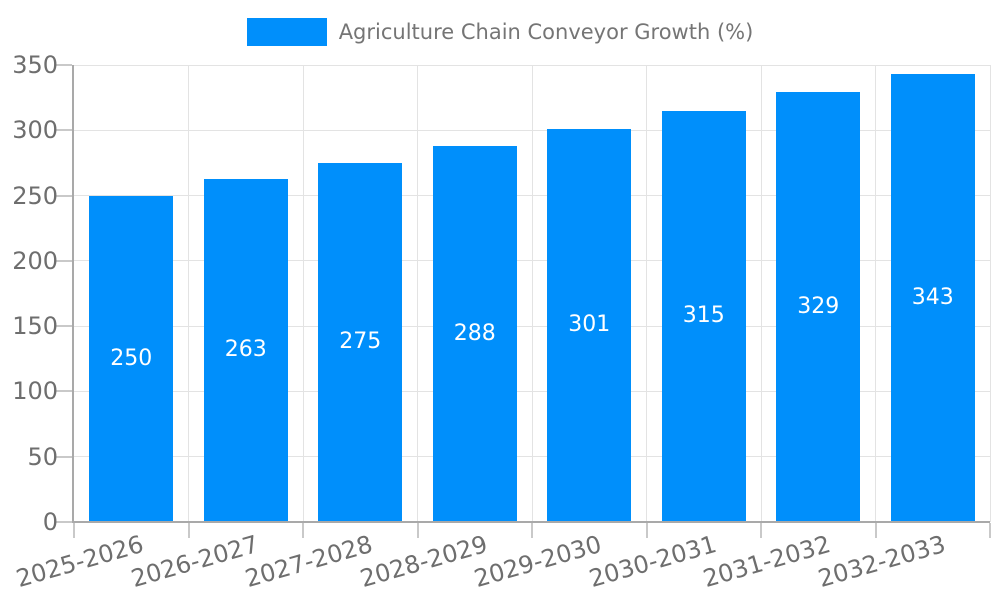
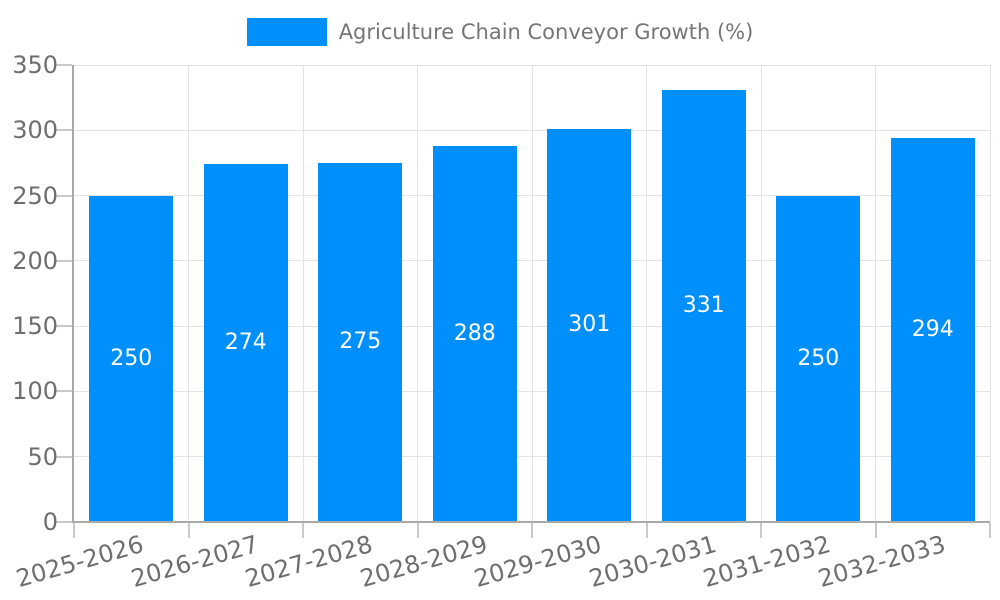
2026-2027: 263 -> 274
2030-2031: 315 -> 331
2031-2032: 329 -> 250
2032-2033: 343 -> 294
